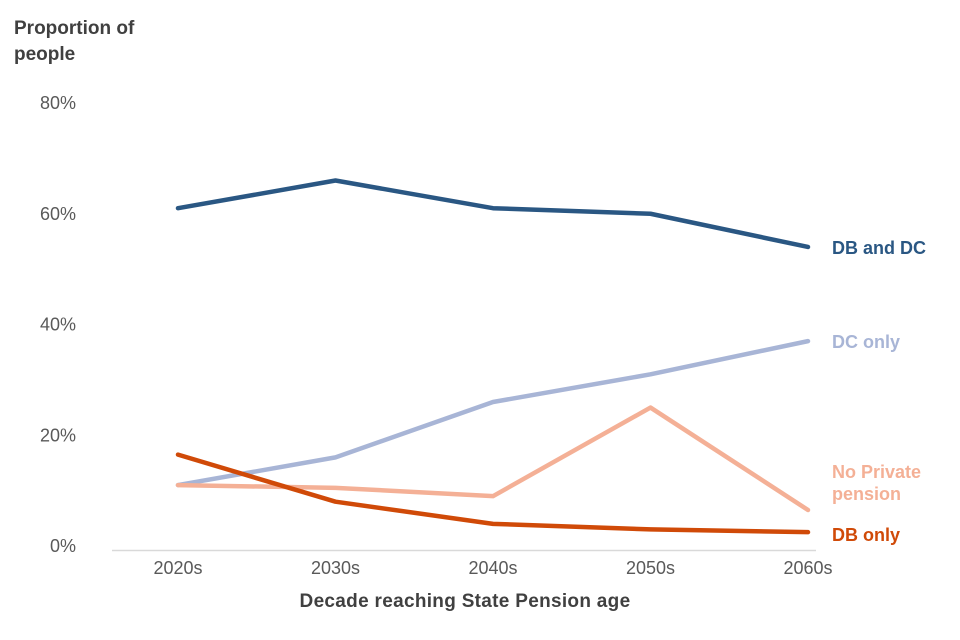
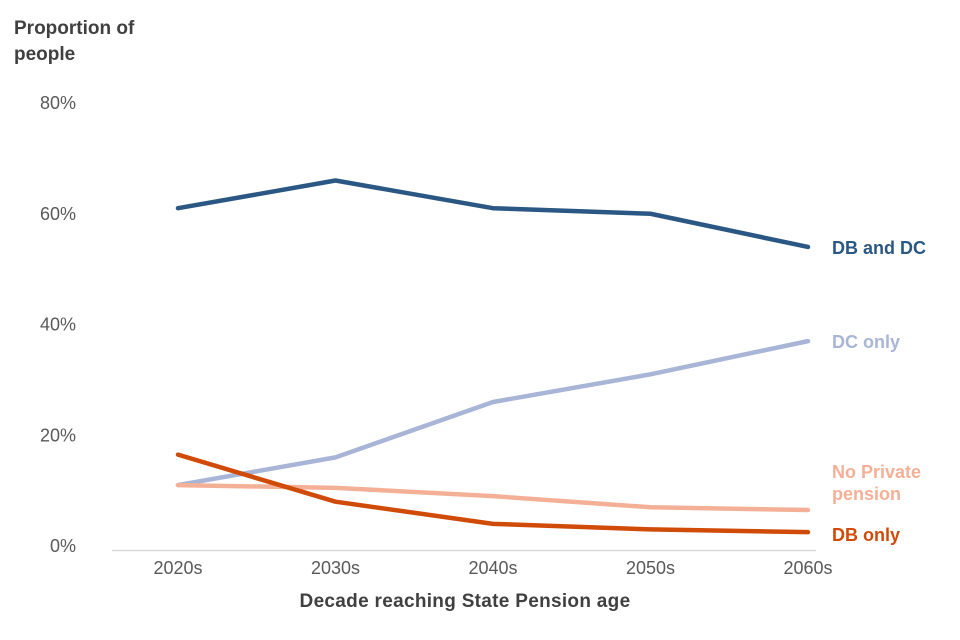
No Private pension/2050s: 25% -> 7%
